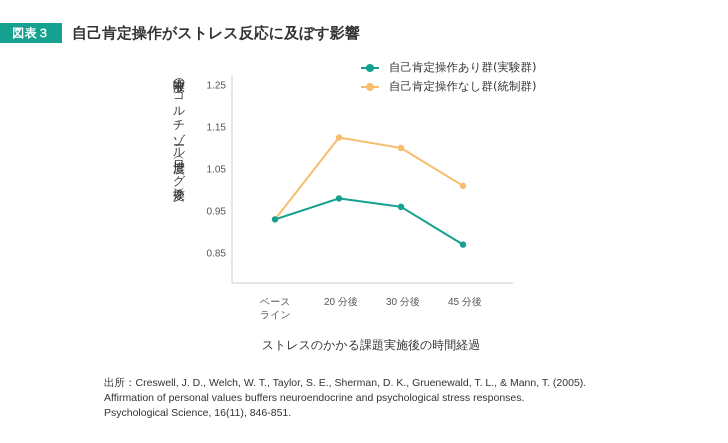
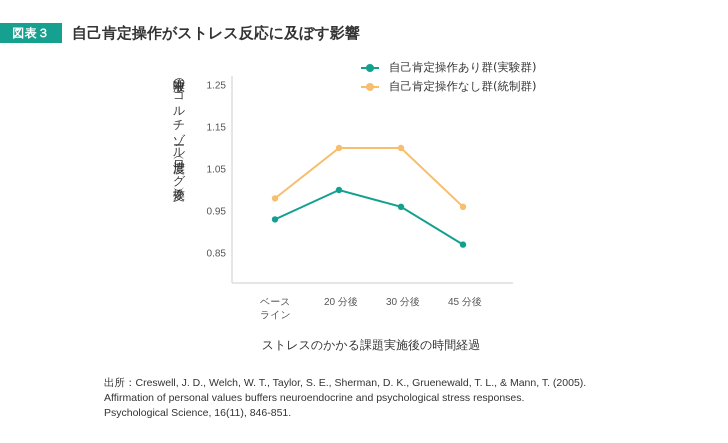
自己肯定操作なし群(統制群)/ベース ライン: 0.93 -> 0.98
自己肯定操作あり群(実験群)/20 分後: 0.98 -> 1.00
自己肯定操作なし群(統制群)/20 分後: 1.12 -> 1.10
自己肯定操作なし群(統制群)/45 分後: 1.01 -> 0.96
